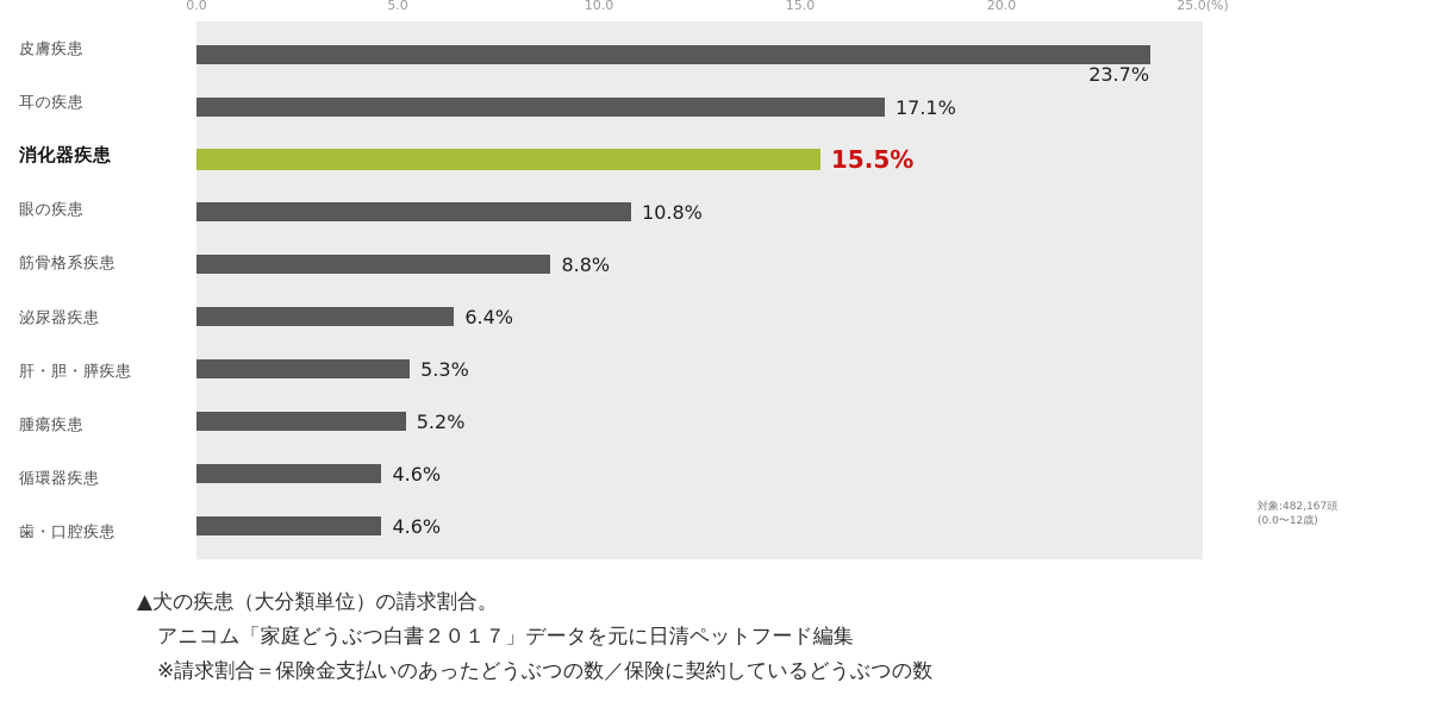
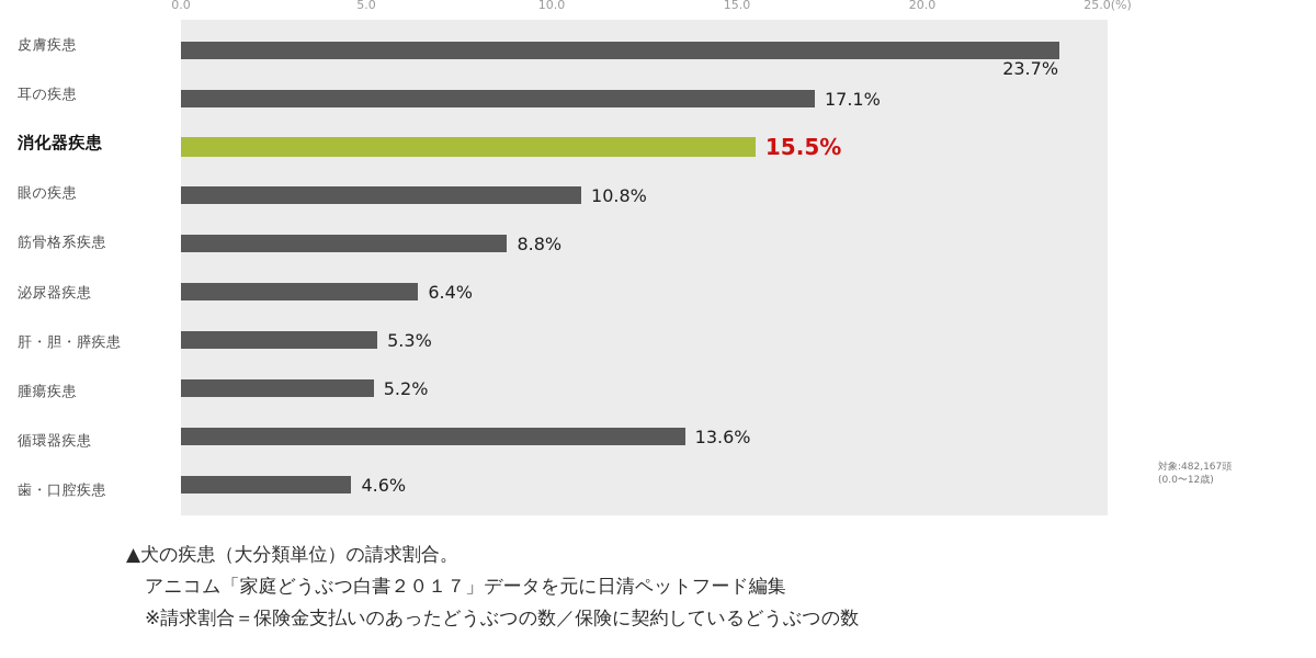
循環器疾患: 4.6% -> 13.6%
